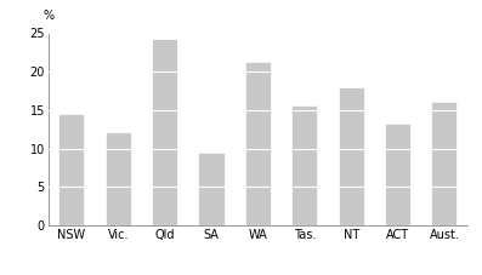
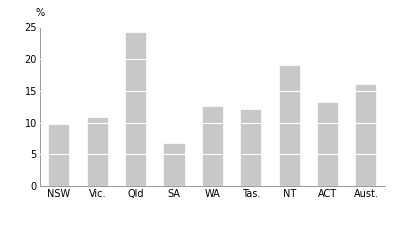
NSW: 14.5 -> 9.8
Vic.: 12.2 -> 10.8
SA: 9.5 -> 6.8
WA: 21.3 -> 12.6
Tas.: 15.6 -> 12.2
NT: 18.0 -> 19.0
